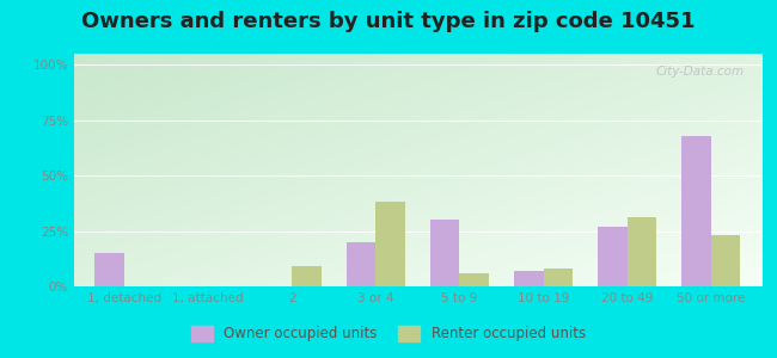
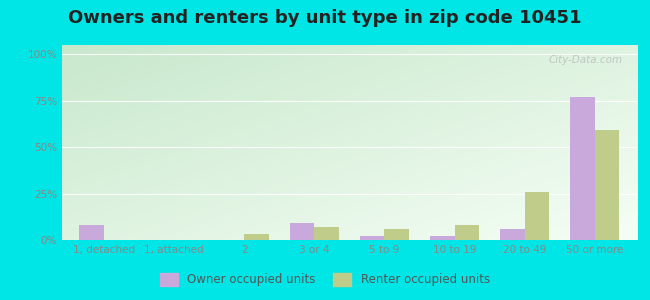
Owner occupied units/1, detached: 15% -> 8%
Renter occupied units/2: 9% -> 3%
Owner occupied units/3 or 4: 20% -> 9%
Renter occupied units/3 or 4: 38% -> 7%
Owner occupied units/5 to 9: 30% -> 2%
Owner occupied units/10 to 19: 7% -> 2%
Owner occupied units/20 to 49: 27% -> 6%
Renter occupied units/20 to 49: 31% -> 26%
Owner occupied units/50 or more: 68% -> 77%
Renter occupied units/50 or more: 23% -> 59%
